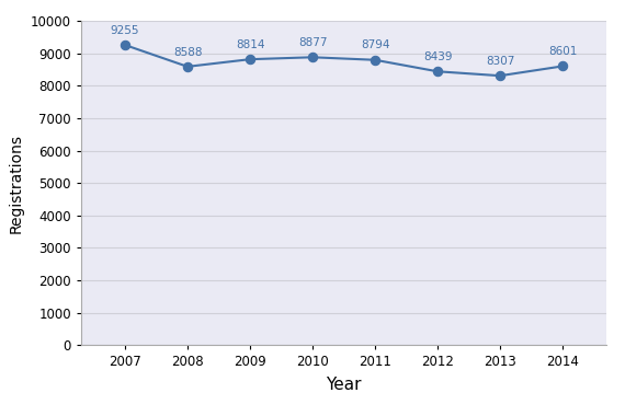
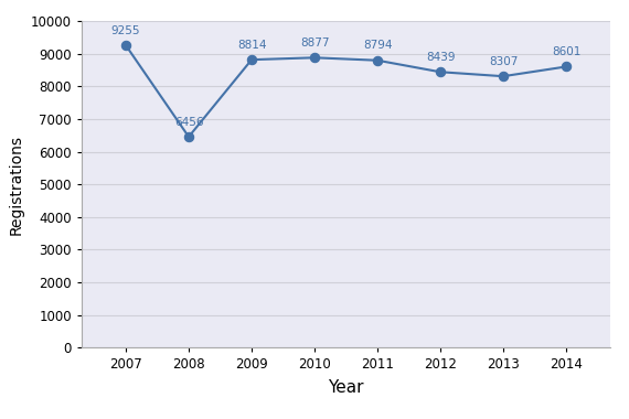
2008: 8588 -> 6456
